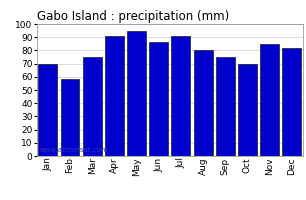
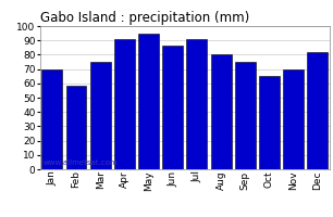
Oct: 70 -> 65
Nov: 85 -> 70
